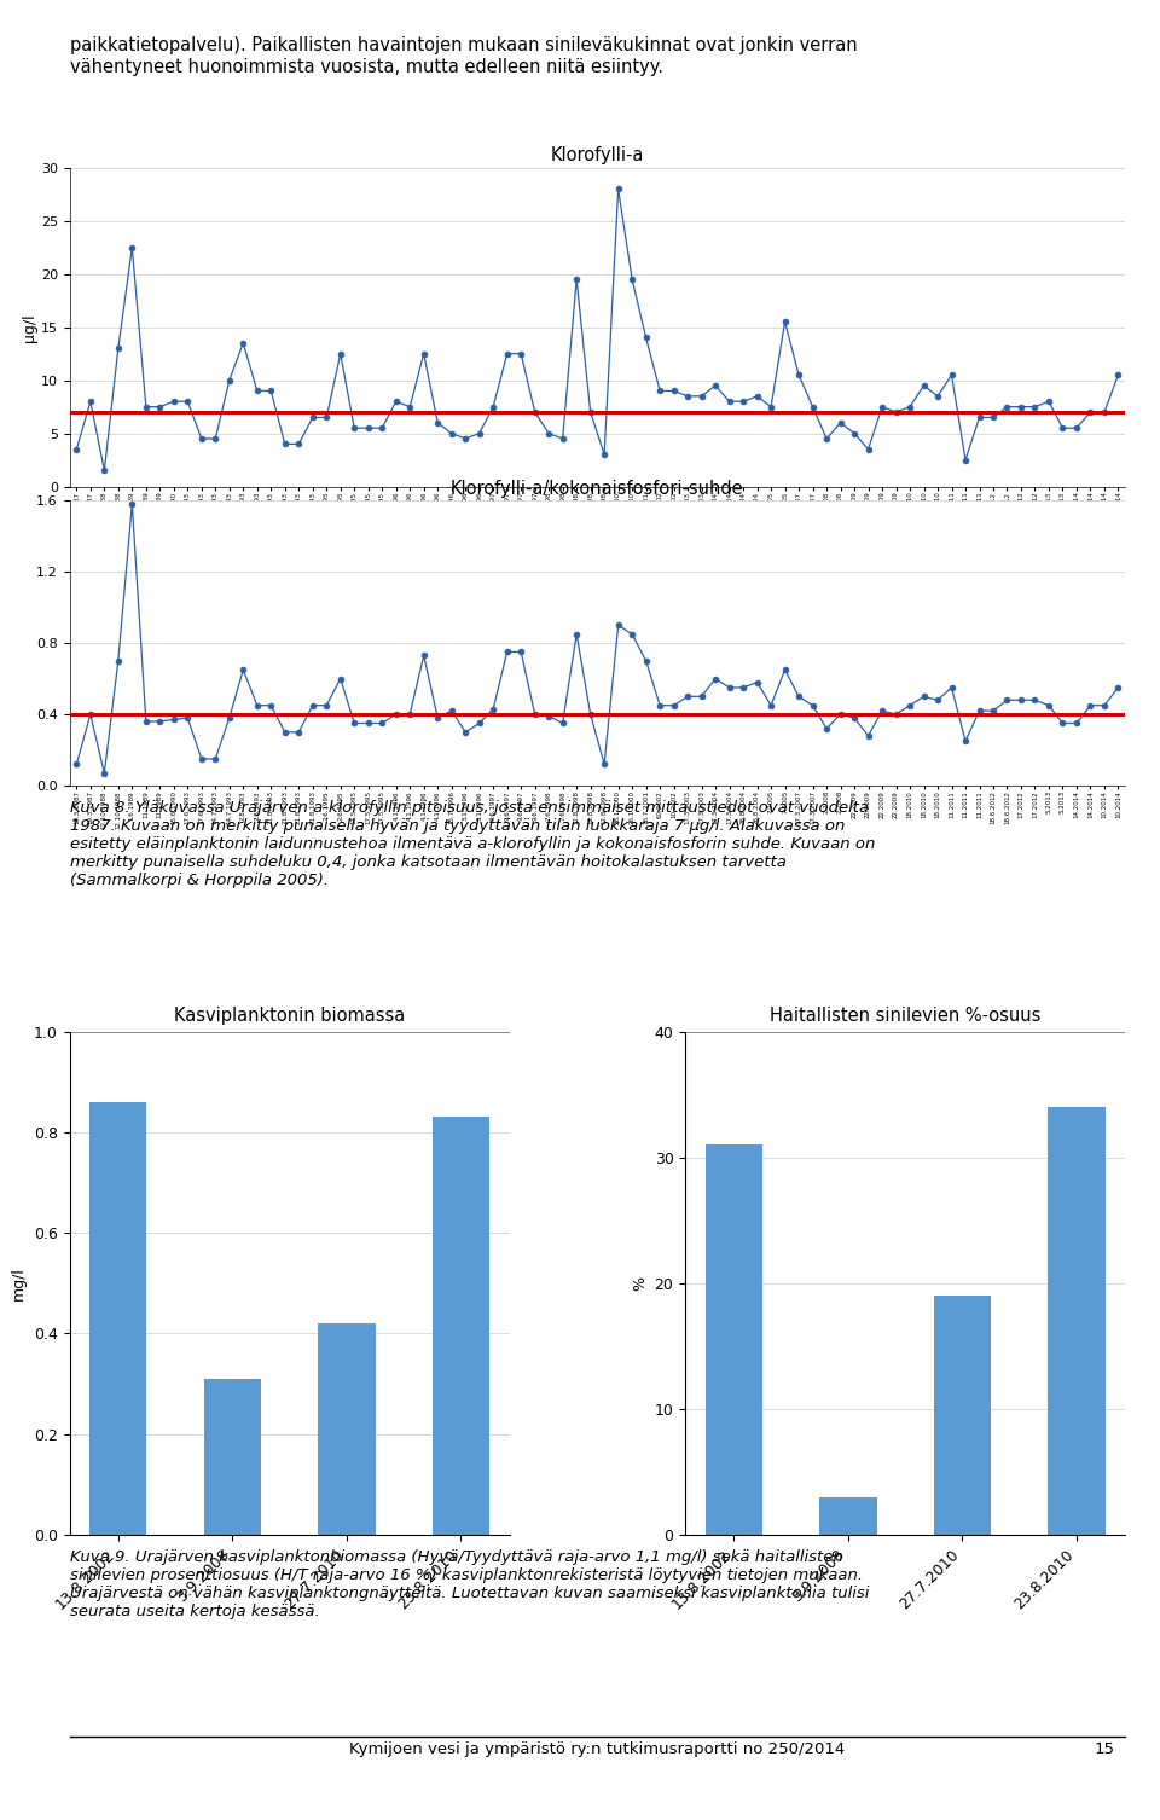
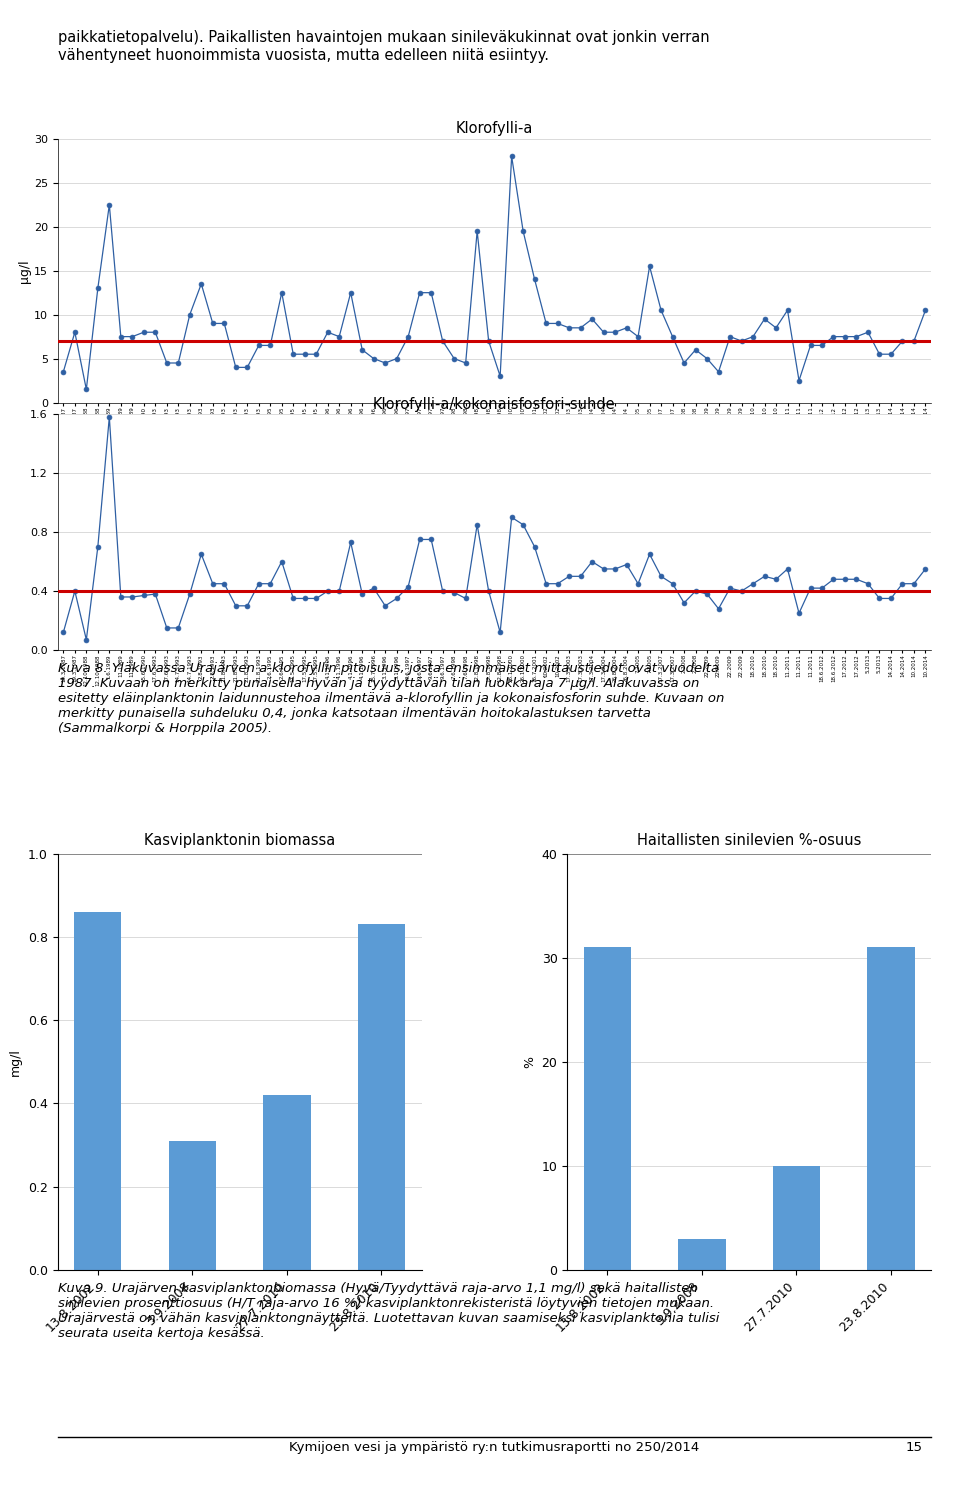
Haitallisten sinilevien %-osuus/27.7.2010: 19 -> 10
Haitallisten sinilevien %-osuus/23.8.2010: 34 -> 31
